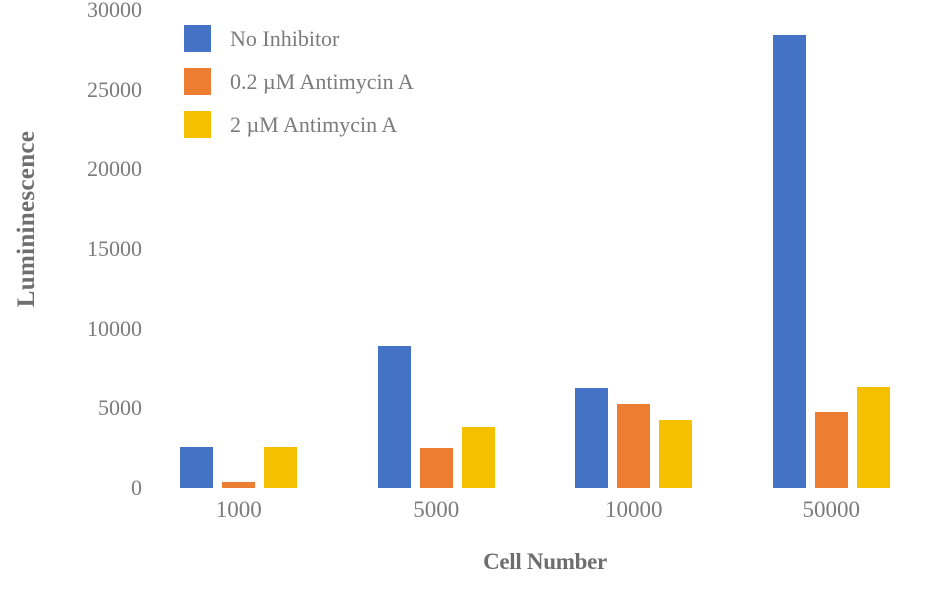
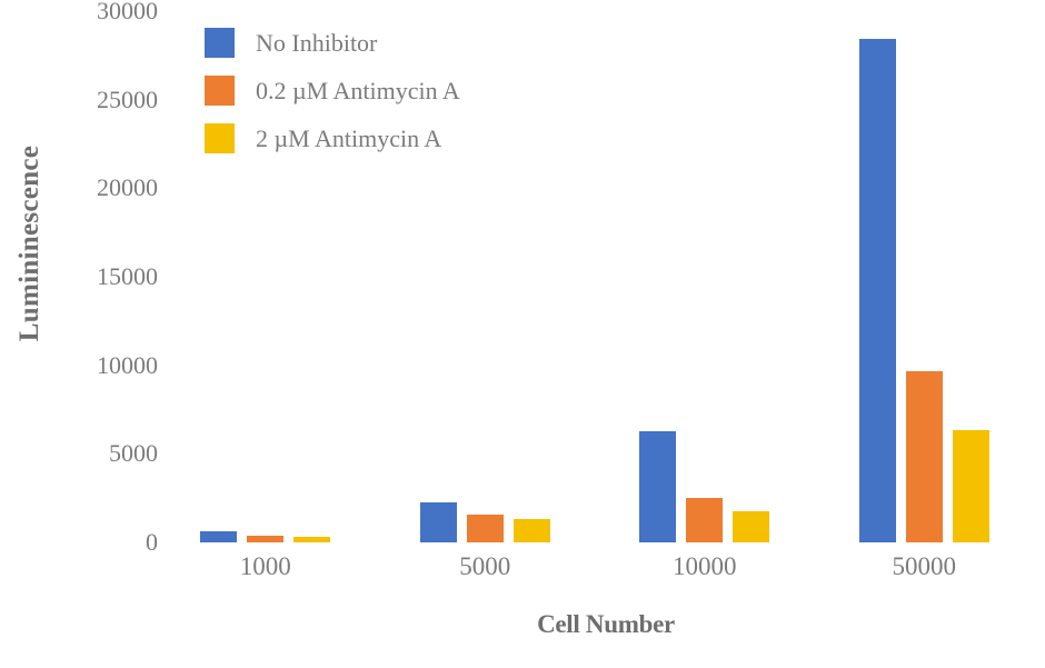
No Inhibitor/1000: 2600 -> 600
2 µM Antimycin A/1000: 2600 -> 300
No Inhibitor/5000: 8900 -> 2200
0.2 µM Antimycin A/5000: 2500 -> 1600
2 µM Antimycin A/5000: 3800 -> 1300
0.2 µM Antimycin A/10000: 5300 -> 2500
2 µM Antimycin A/10000: 4300 -> 1800
0.2 µM Antimycin A/50000: 4800 -> 9600
